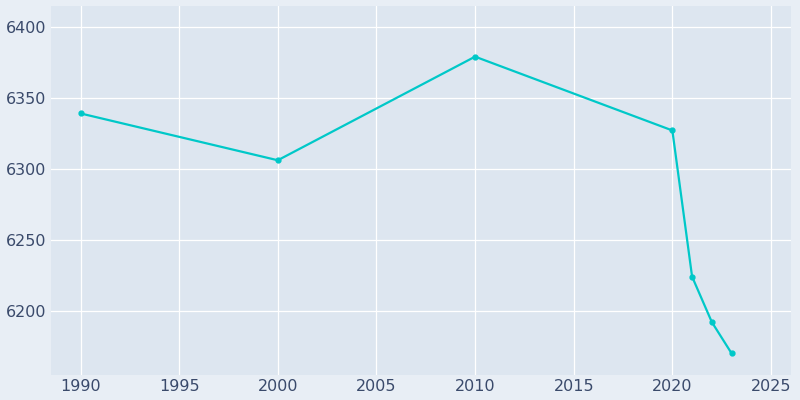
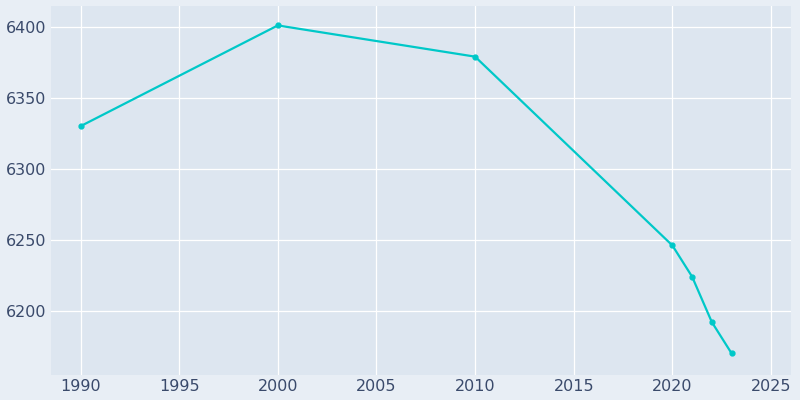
1990: 6339 -> 6330
2000: 6306 -> 6401
2020: 6327 -> 6246
